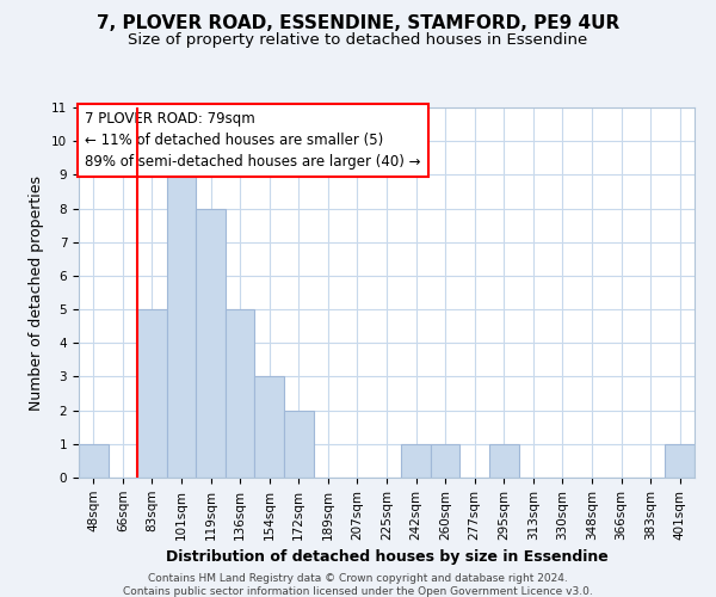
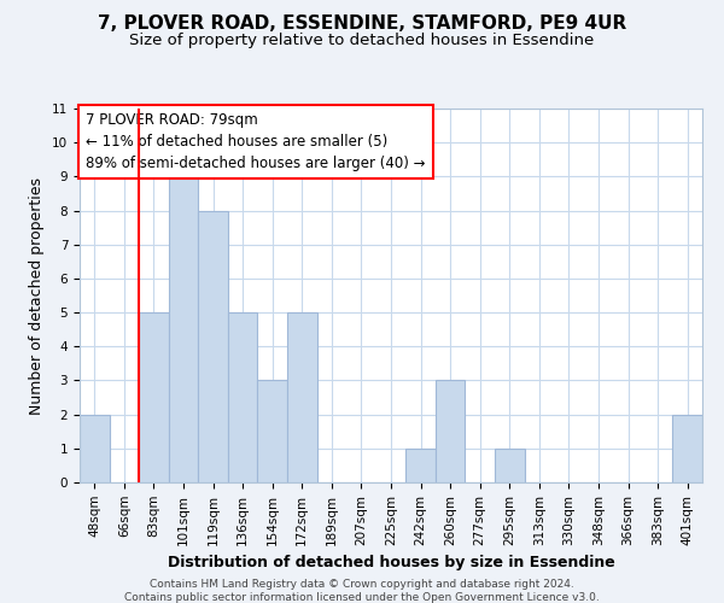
48sqm: 1 -> 2
172sqm: 2 -> 5
260sqm: 1 -> 3
401sqm: 1 -> 2
